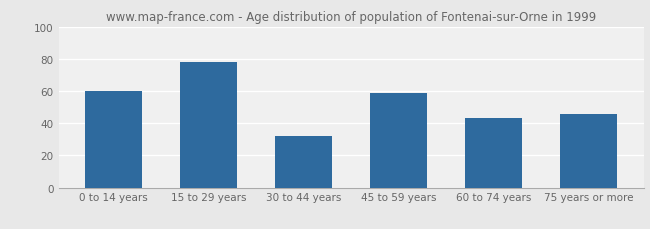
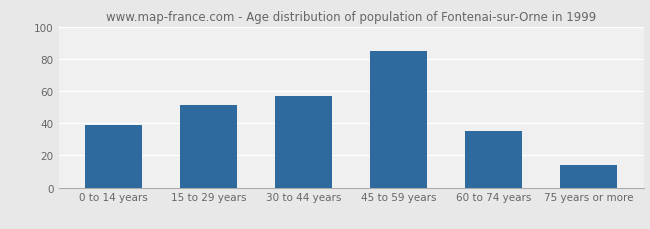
0 to 14 years: 60 -> 39
15 to 29 years: 78 -> 51
30 to 44 years: 32 -> 57
45 to 59 years: 59 -> 85
60 to 74 years: 43 -> 35
75 years or more: 46 -> 14
